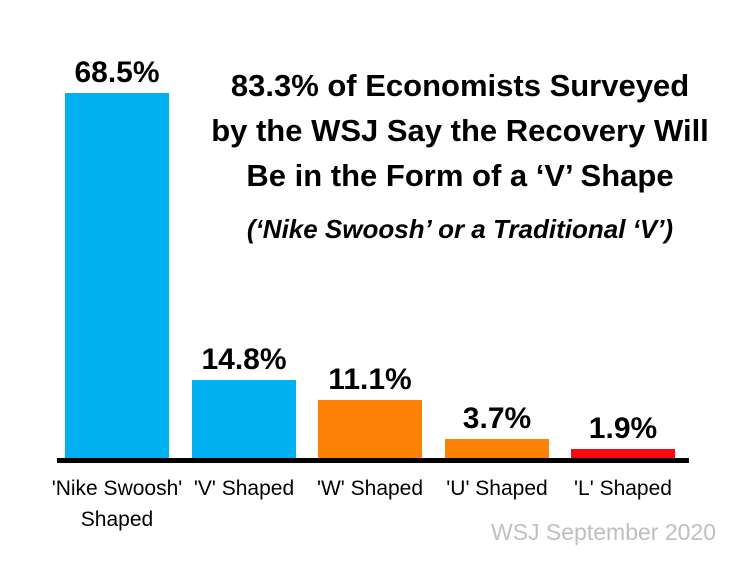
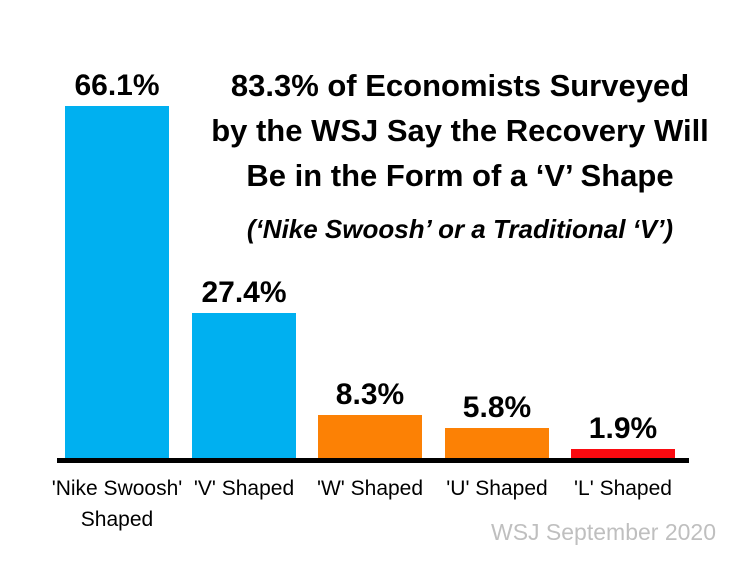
'Nike Swoosh' Shaped: 68.5% -> 66.1%
'V' Shaped: 14.8% -> 27.4%
'W' Shaped: 11.1% -> 8.3%
'U' Shaped: 3.7% -> 5.8%
